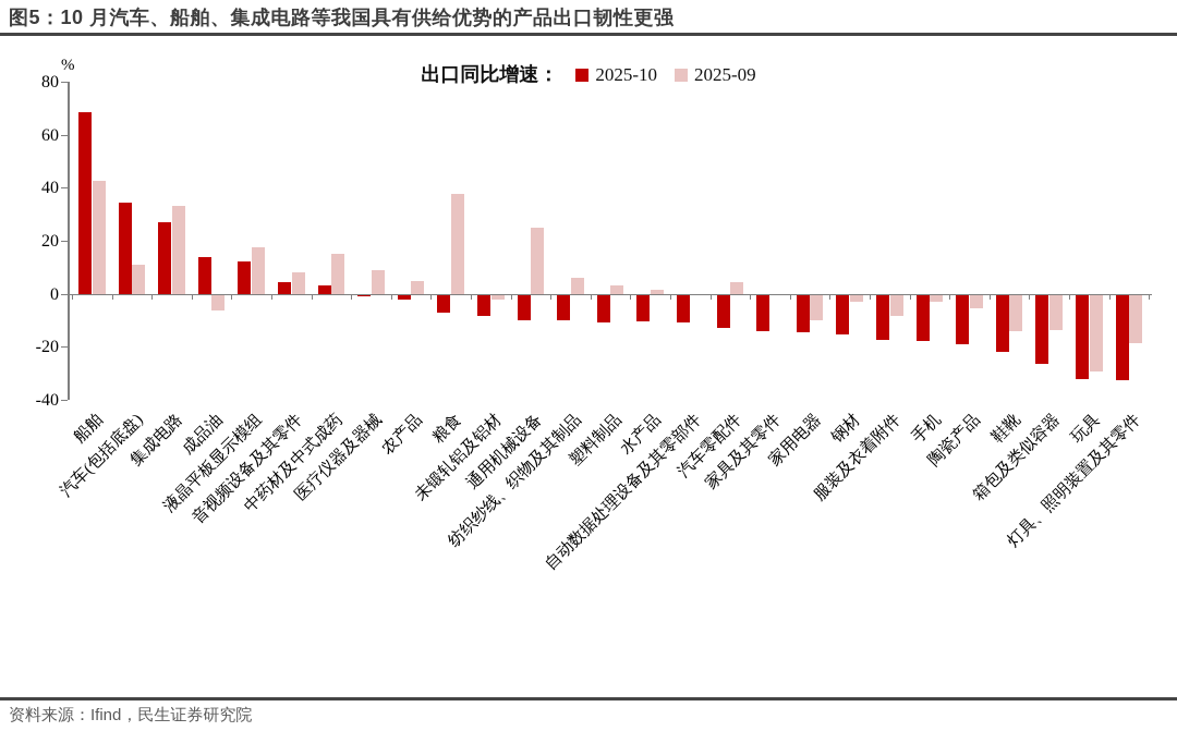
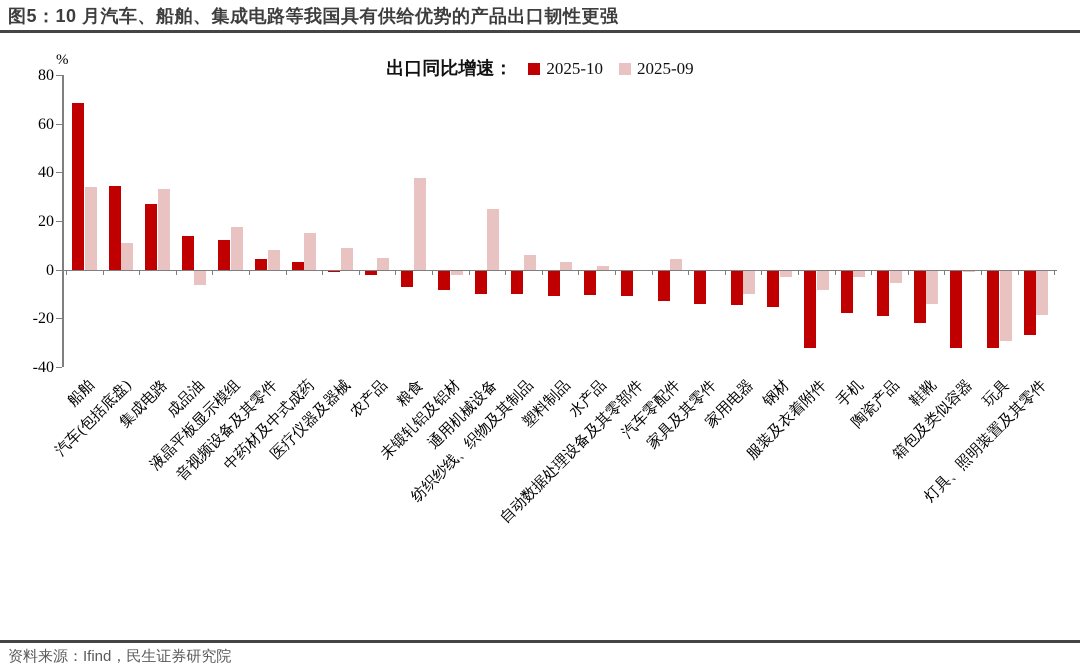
2025-09/船舶: 42 -> 34
2025-10/服装及衣着附件: -18 -> -32
2025-10/箱包及类似容器: -26 -> -32
2025-09/箱包及类似容器: -14 -> -1
2025-10/灯具、照明装置及其零件: -32 -> -27
